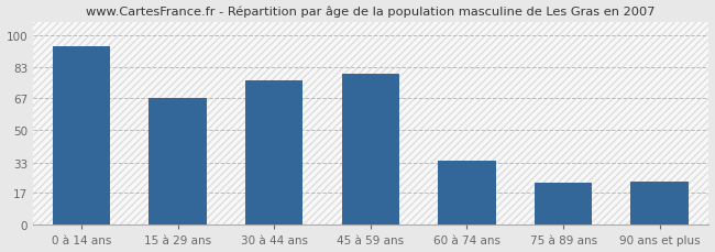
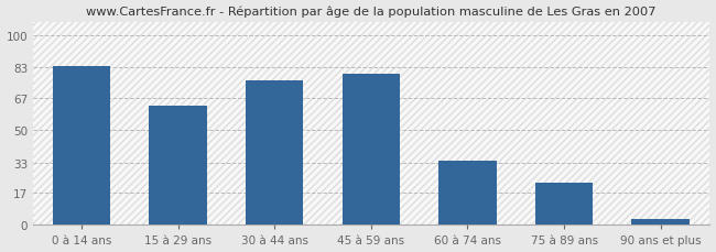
0 à 14 ans: 94 -> 84
15 à 29 ans: 67 -> 63
90 ans et plus: 23 -> 3
